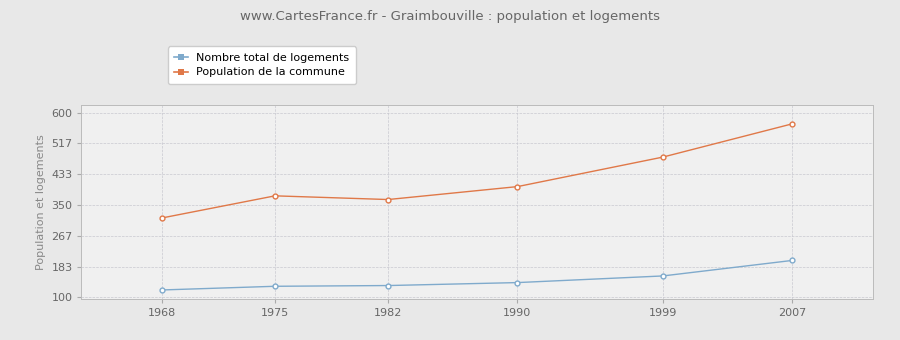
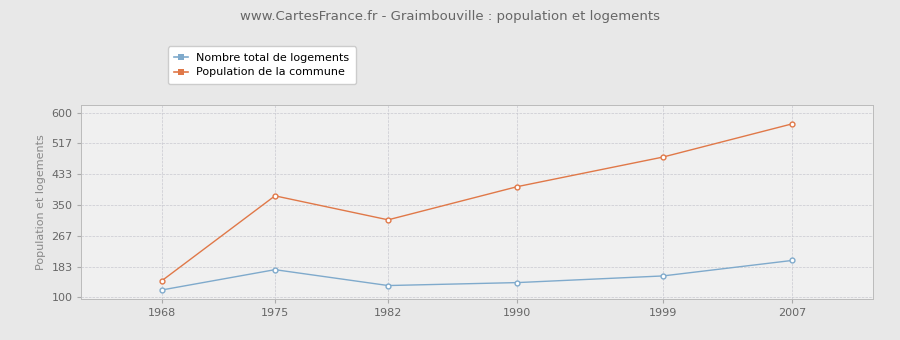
Population de la commune/1968: 315 -> 145
Nombre total de logements/1975: 130 -> 175
Population de la commune/1982: 365 -> 310
